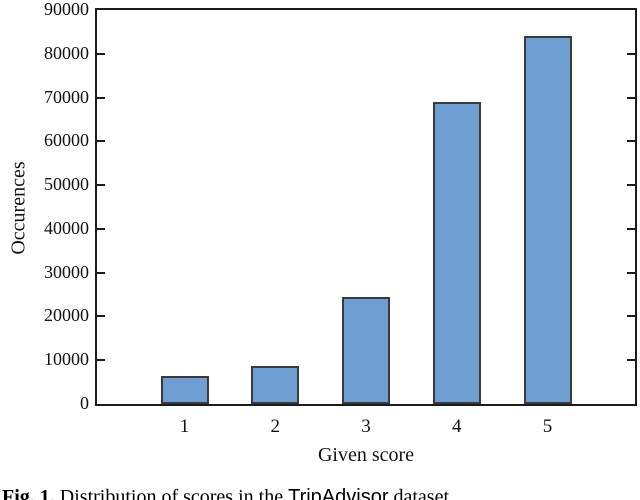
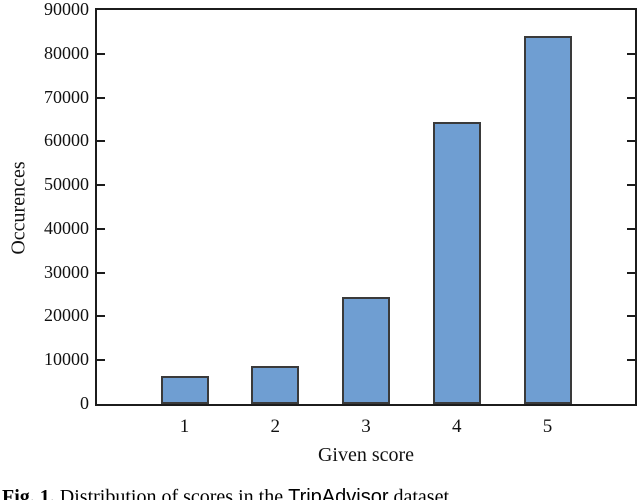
4: 69000 -> 64000
